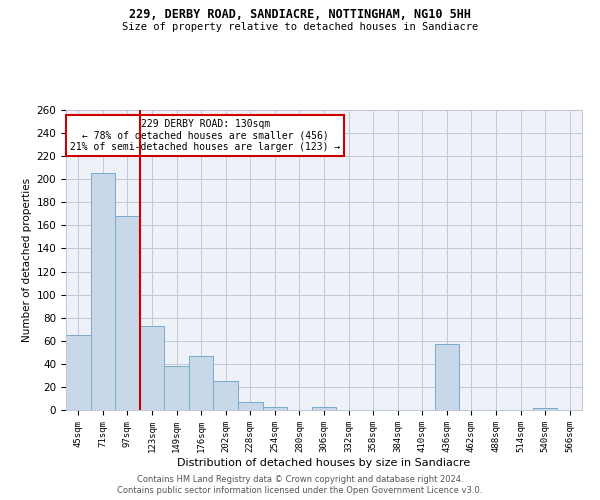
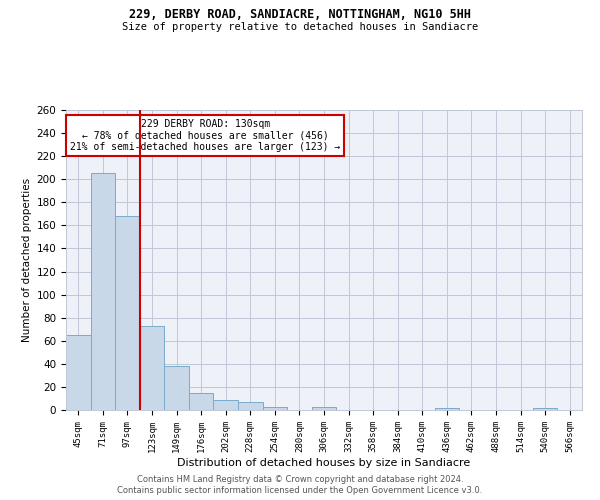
176sqm: 47 -> 15
202sqm: 25 -> 9
436sqm: 57 -> 2
